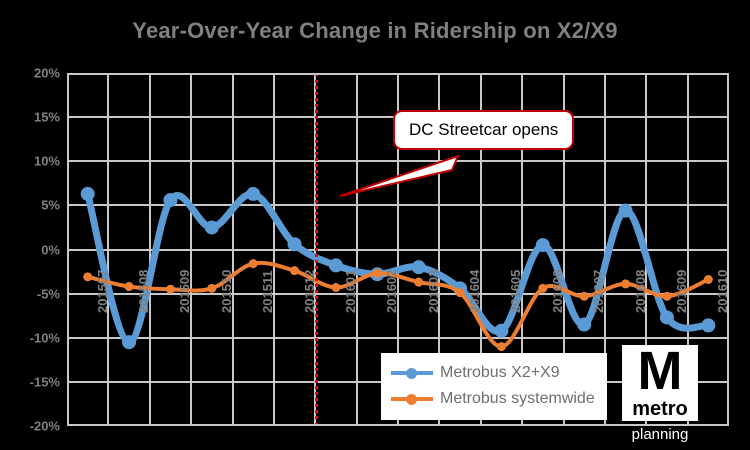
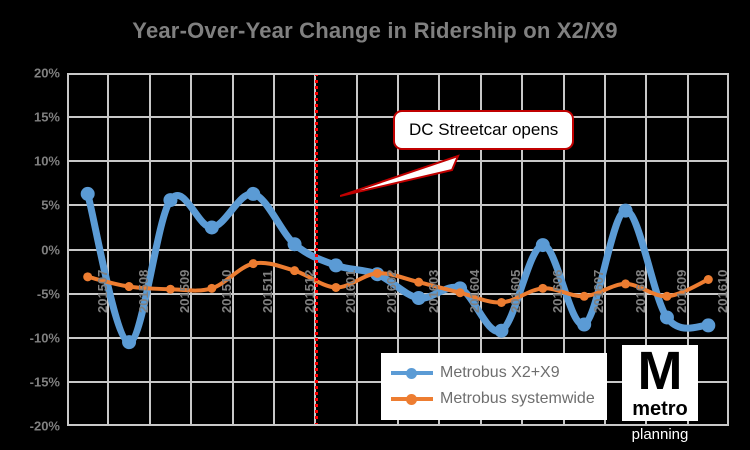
Metrobus X2+X9/201603: -2% -> -6%
Metrobus systemwide/201605: -11% -> -6%
